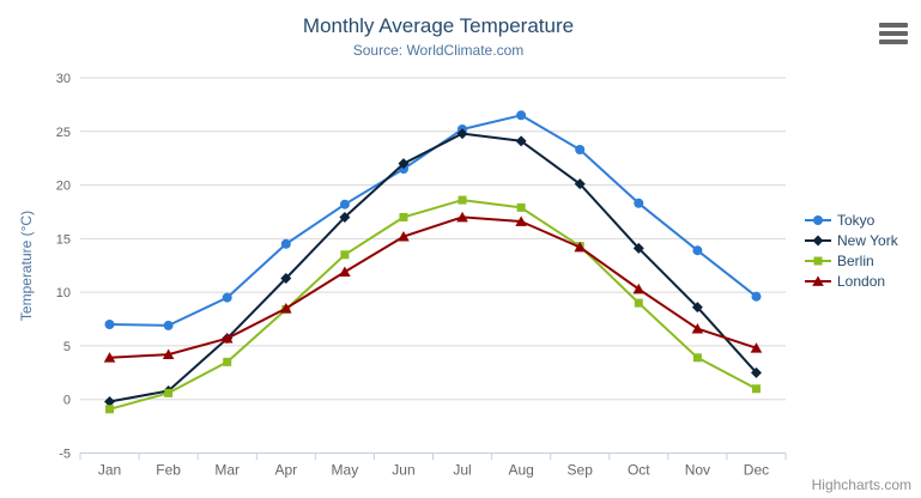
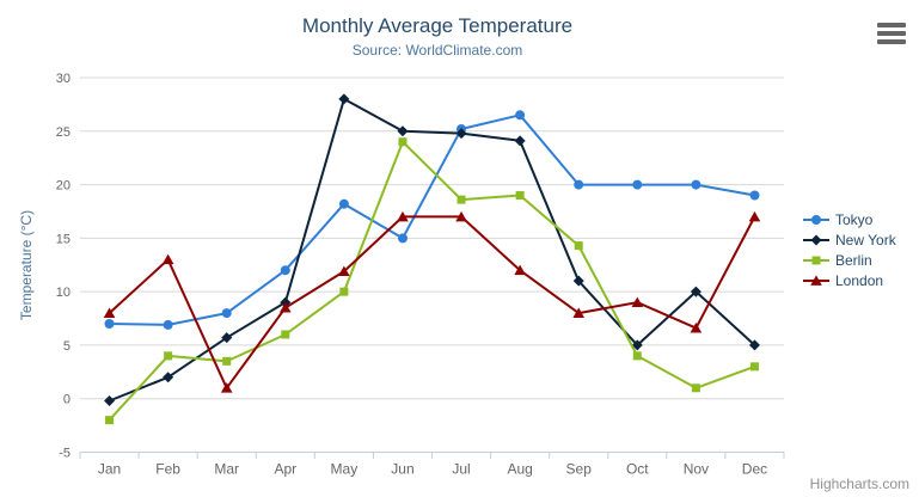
Berlin/Jan: -1 -> -2
London/Jan: 4 -> 8
New York/Feb: 1 -> 2
Berlin/Feb: 1 -> 4
London/Feb: 4 -> 13
Tokyo/Mar: 10 -> 8
London/Mar: 6 -> 1
Tokyo/Apr: 14 -> 12
New York/Apr: 11 -> 9
Berlin/Apr: 8 -> 6
New York/May: 17 -> 28
Berlin/May: 14 -> 10
Tokyo/Jun: 22 -> 15
New York/Jun: 22 -> 25
Berlin/Jun: 17 -> 24
London/Jun: 15 -> 17
Berlin/Aug: 18 -> 19
London/Aug: 17 -> 12
Tokyo/Sep: 23 -> 20
New York/Sep: 20 -> 11
London/Sep: 14 -> 8
Tokyo/Oct: 18 -> 20
New York/Oct: 14 -> 5
Berlin/Oct: 9 -> 4
London/Oct: 10 -> 9
Tokyo/Nov: 14 -> 20
New York/Nov: 9 -> 10
Berlin/Nov: 4 -> 1
Tokyo/Dec: 10 -> 19
New York/Dec: 2 -> 5
Berlin/Dec: 1 -> 3
London/Dec: 5 -> 17
